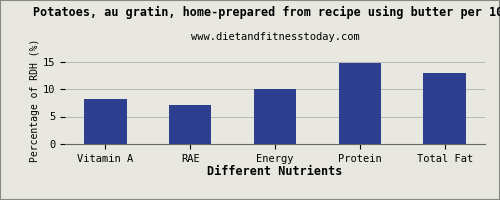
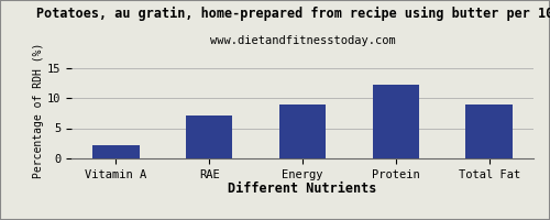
Vitamin A: 8.2 -> 2.1
Energy: 10.0 -> 9.0
Protein: 14.8 -> 12.1
Total Fat: 13.0 -> 9.0
